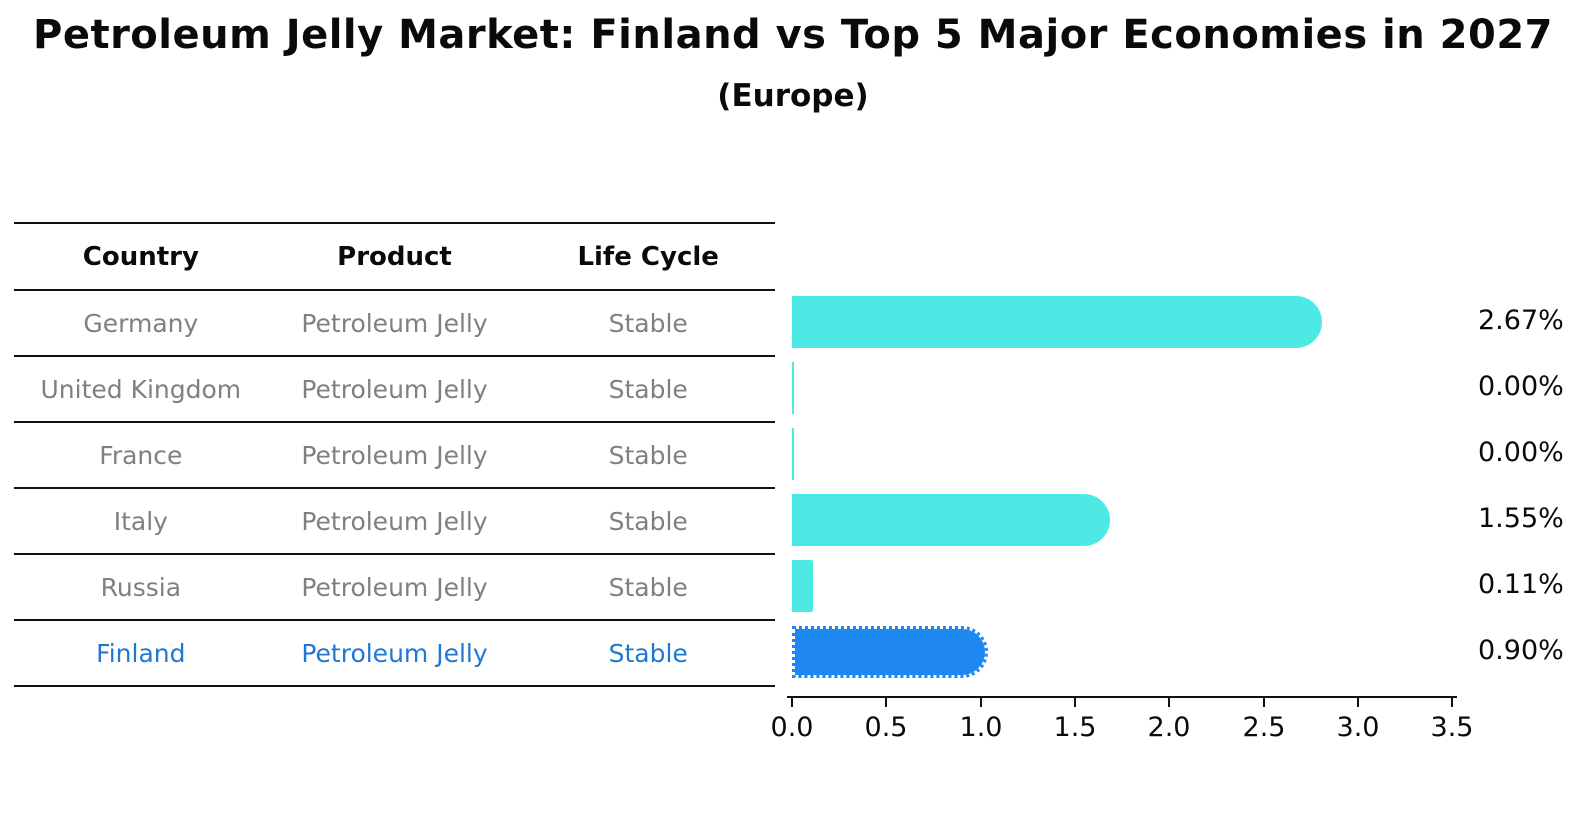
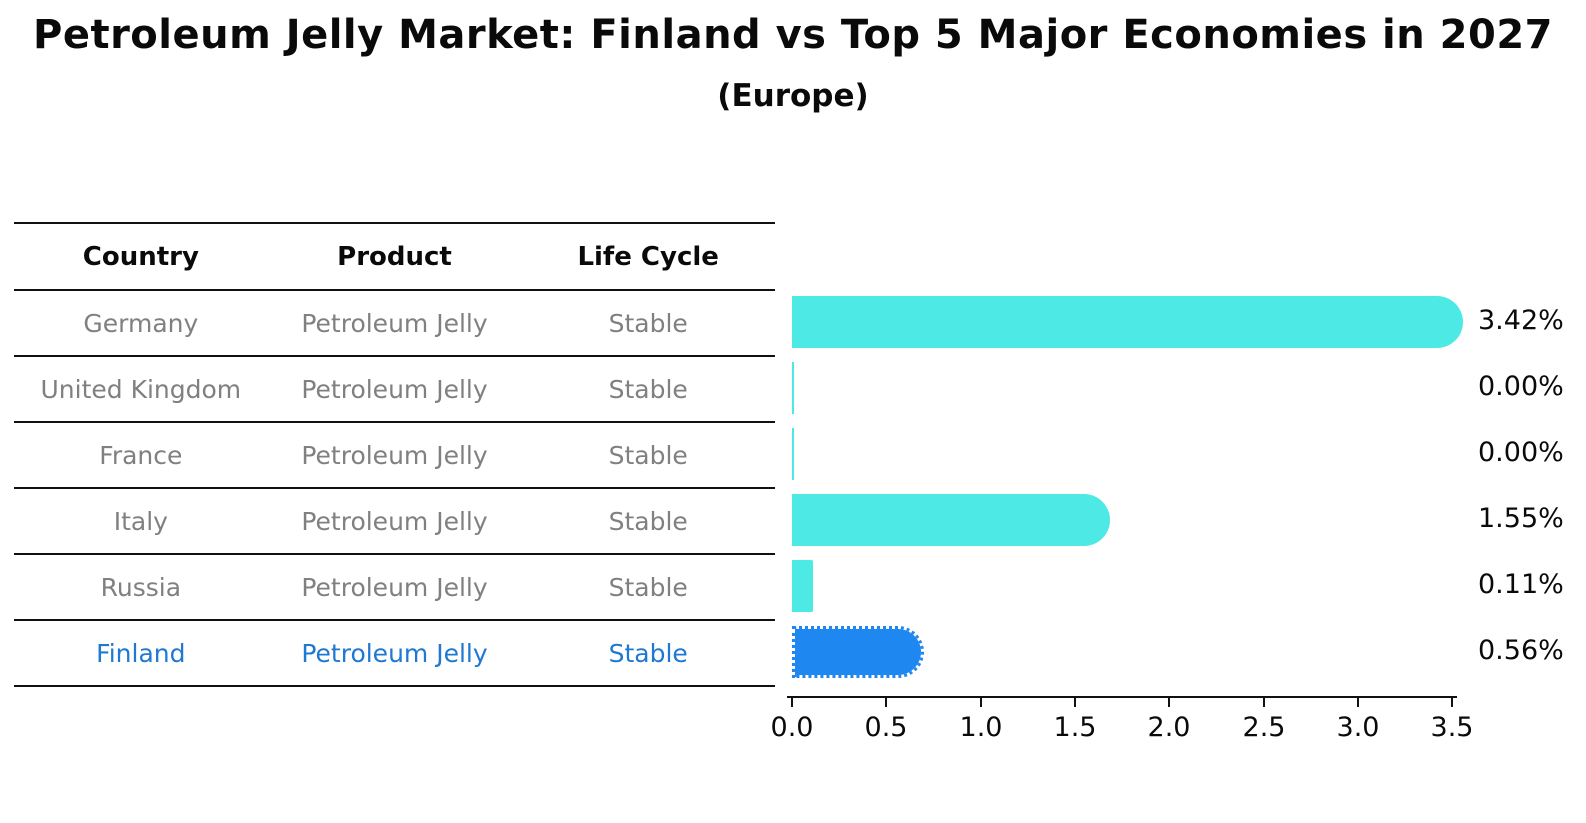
Germany: 2.67% -> 3.42%
Finland: 0.90% -> 0.56%
